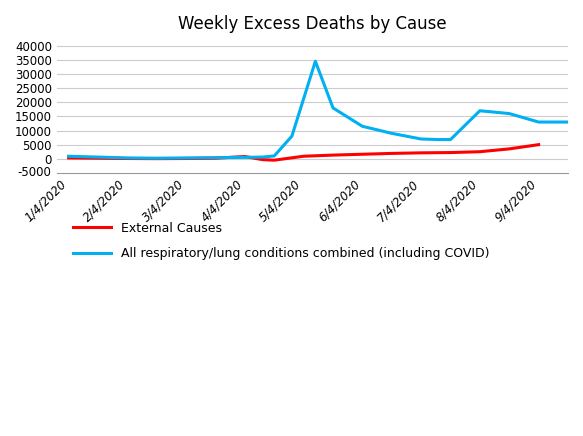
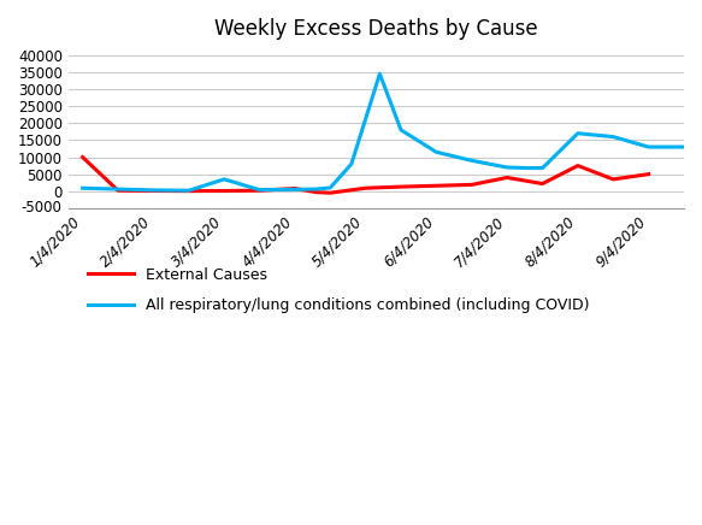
External Causes/1/4/2020: 300 -> 10000
All respiratory/lung conditions combined (including COVID)/3/4/2020: 300 -> 3500
External Causes/7/4/2020: 2100 -> 4000
External Causes/8/4/2020: 2500 -> 7500
